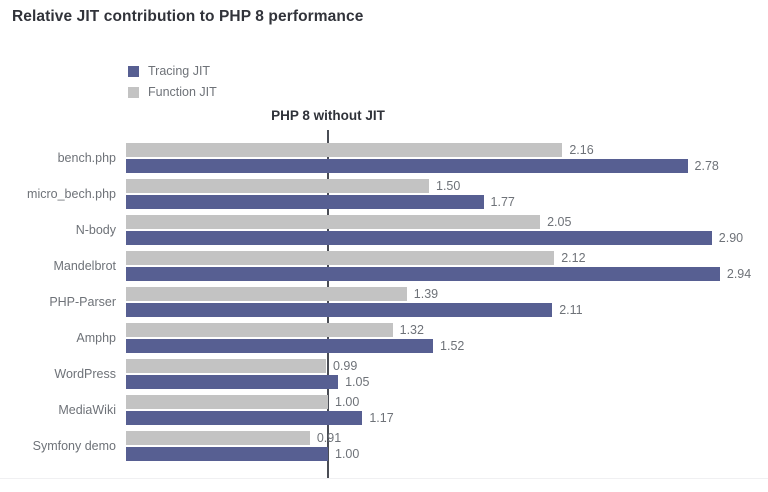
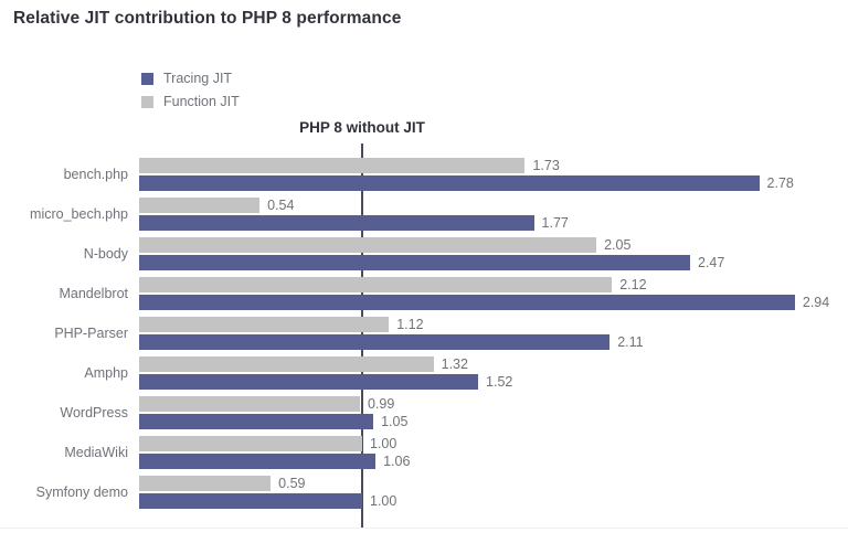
Function JIT/bench.php: 2.16 -> 1.73
Function JIT/micro_bech.php: 1.50 -> 0.54
Tracing JIT/N-body: 2.90 -> 2.47
Function JIT/PHP-Parser: 1.39 -> 1.12
Tracing JIT/MediaWiki: 1.17 -> 1.06
Function JIT/Symfony demo: 0.91 -> 0.59
